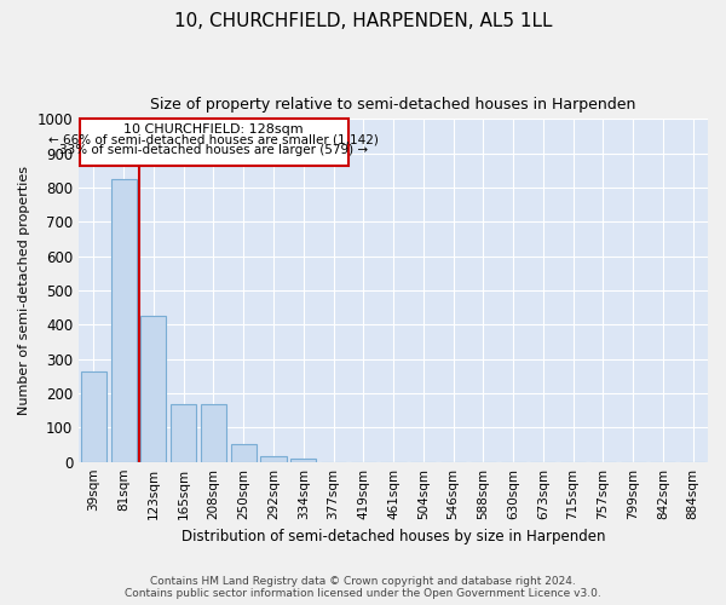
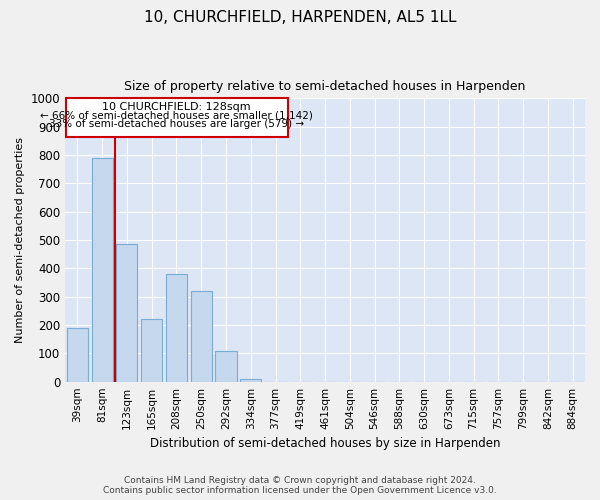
39sqm: 265 -> 190
81sqm: 825 -> 790
123sqm: 425 -> 485
165sqm: 168 -> 220
208sqm: 168 -> 380
250sqm: 52 -> 320
292sqm: 15 -> 110
